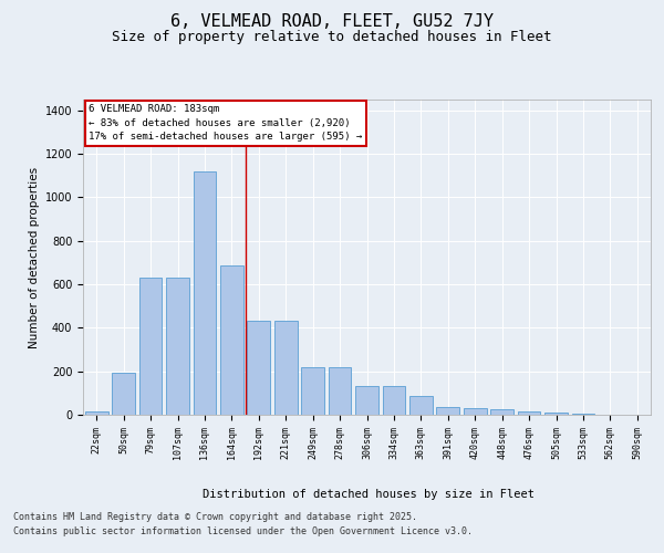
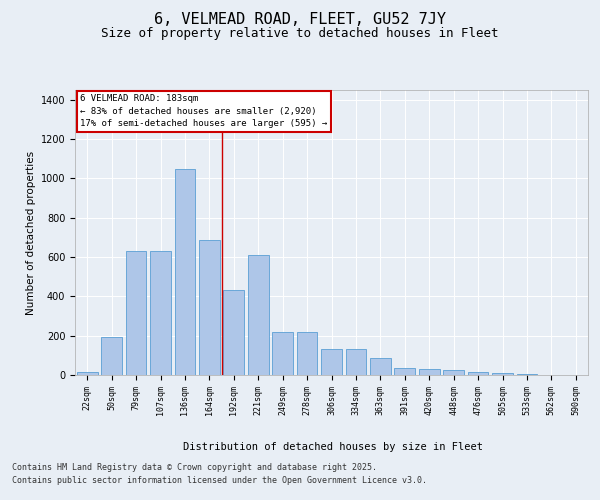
136sqm: 1120 -> 1050
221sqm: 430 -> 610
